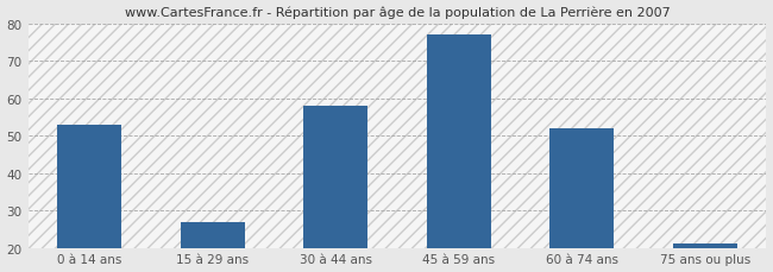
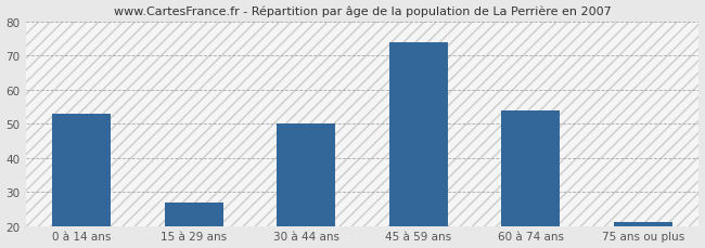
30 à 44 ans: 58 -> 50
45 à 59 ans: 77 -> 74
60 à 74 ans: 52 -> 54
